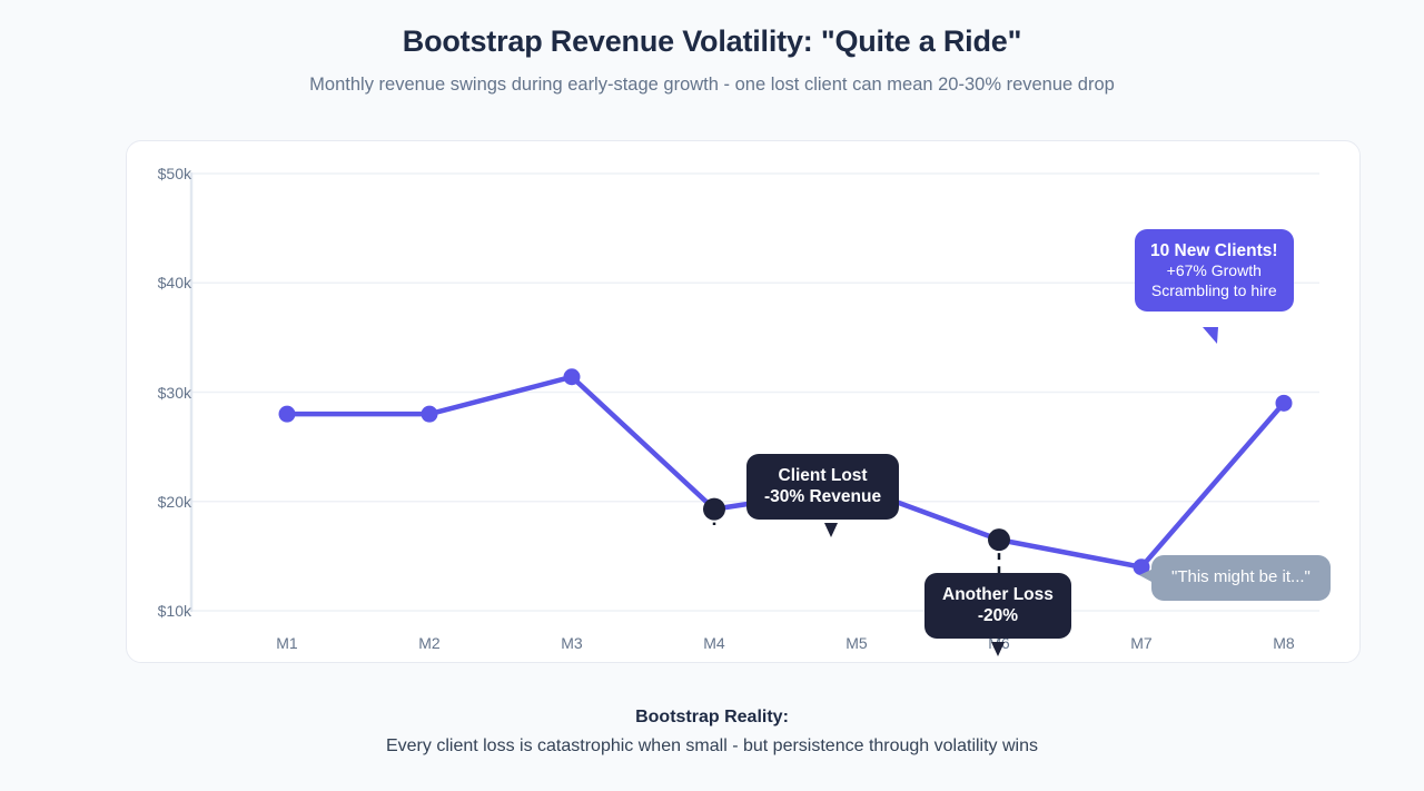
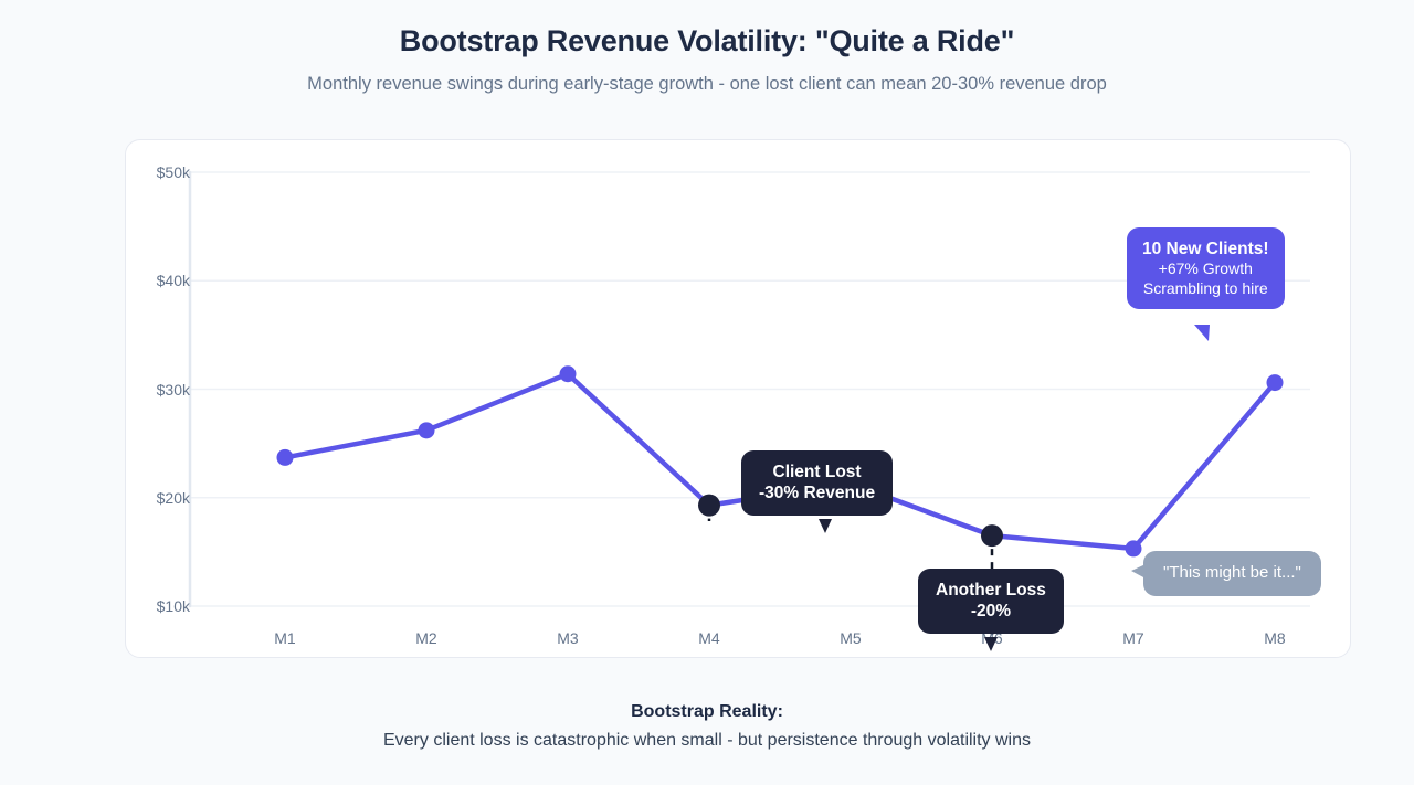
M1: $28k -> $24k
M2: $28k -> $26k
M7: $14k -> $15k
M8: $29k -> $31k
